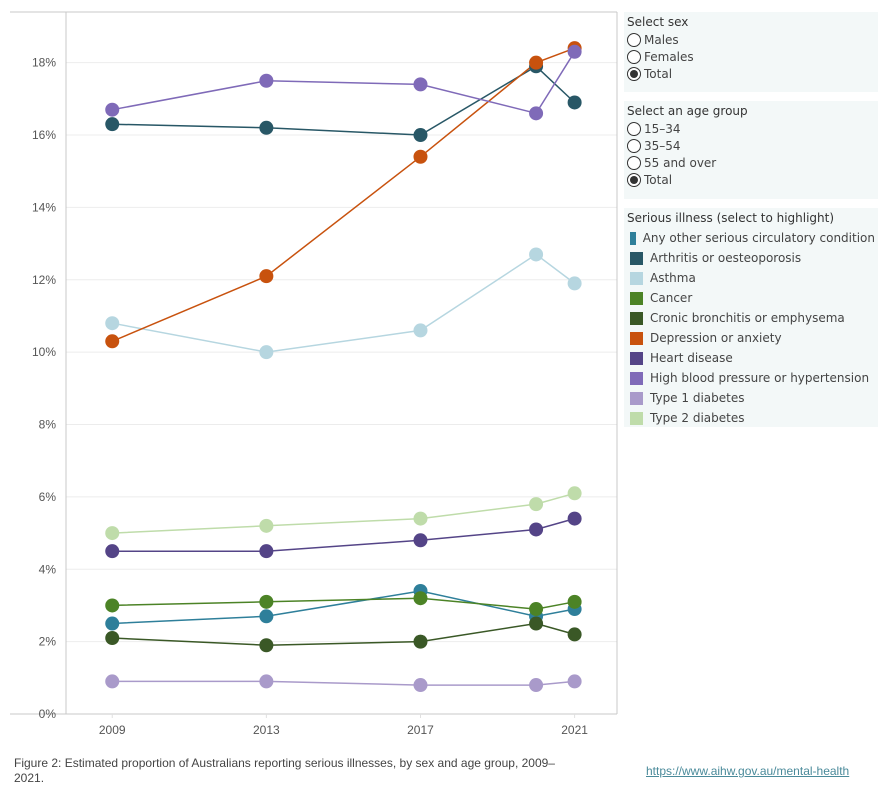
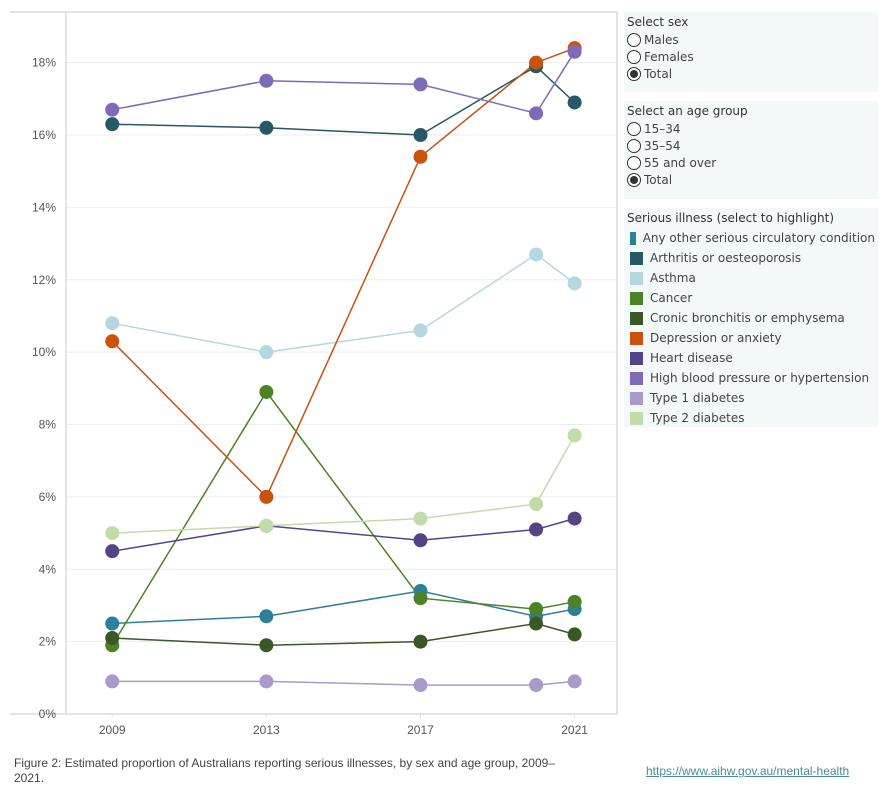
Cancer/2009: 3.0% -> 1.9%
Cancer/2013: 3.1% -> 8.9%
Depression or anxiety/2013: 12.1% -> 6.0%
Heart disease/2013: 4.5% -> 5.2%
Type 2 diabetes/2021: 6.1% -> 7.7%
